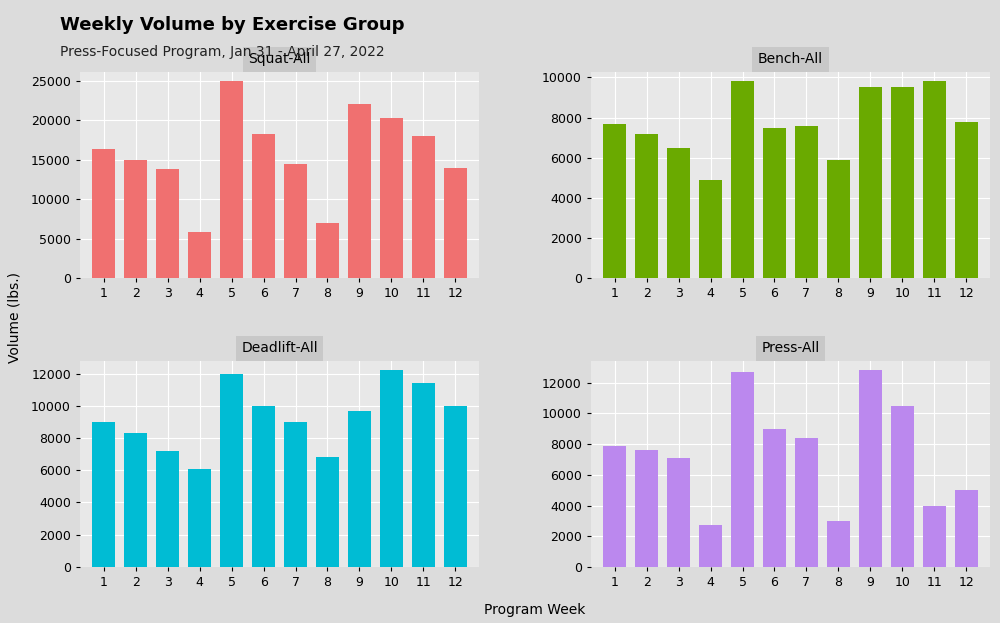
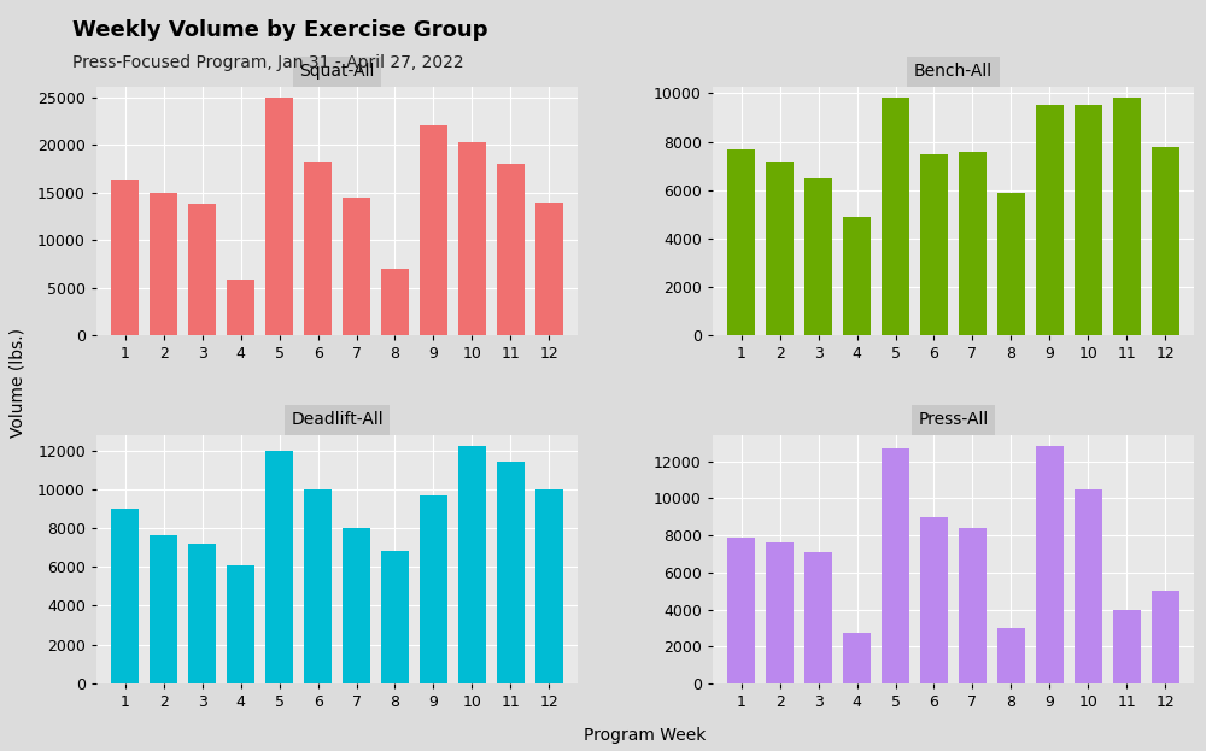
Deadlift-All/2: 8300 -> 7600
Deadlift-All/7: 9000 -> 8000
